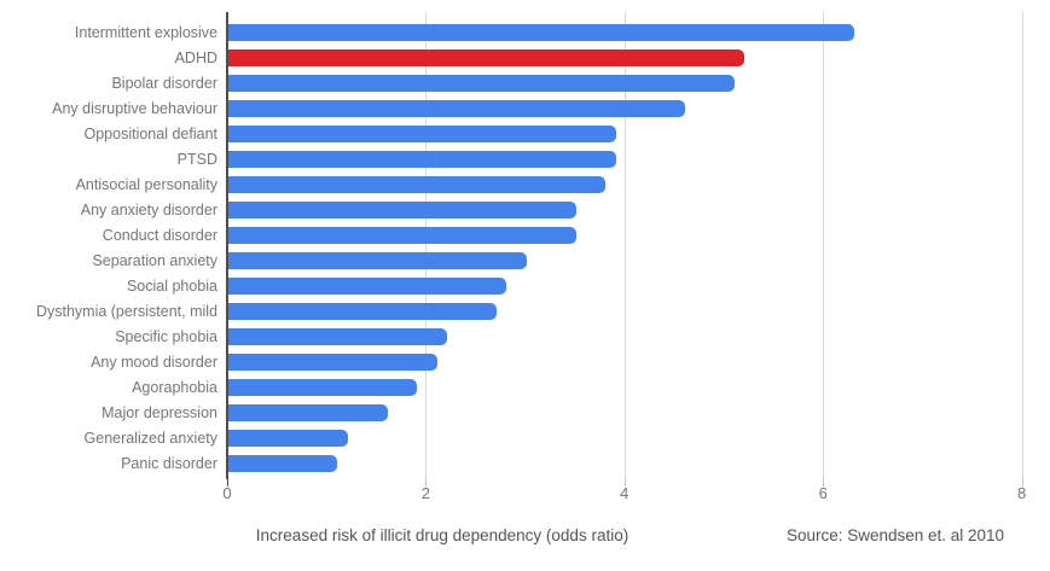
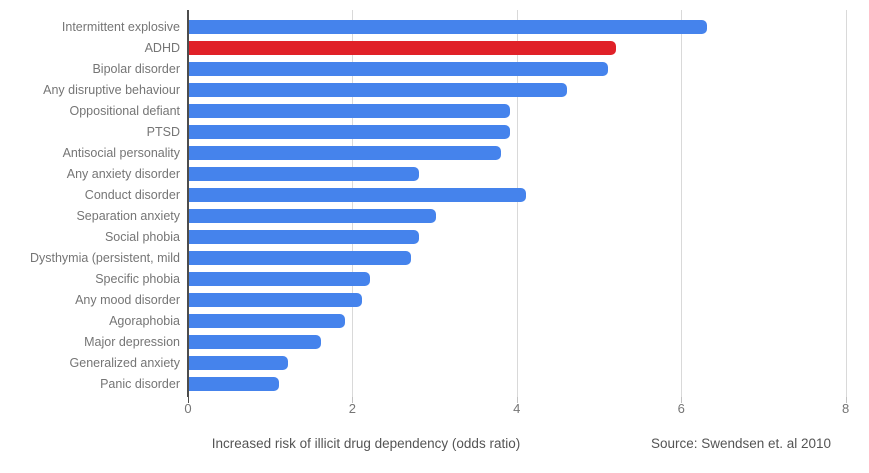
Any anxiety disorder: 3.5 -> 2.8
Conduct disorder: 3.5 -> 4.1
